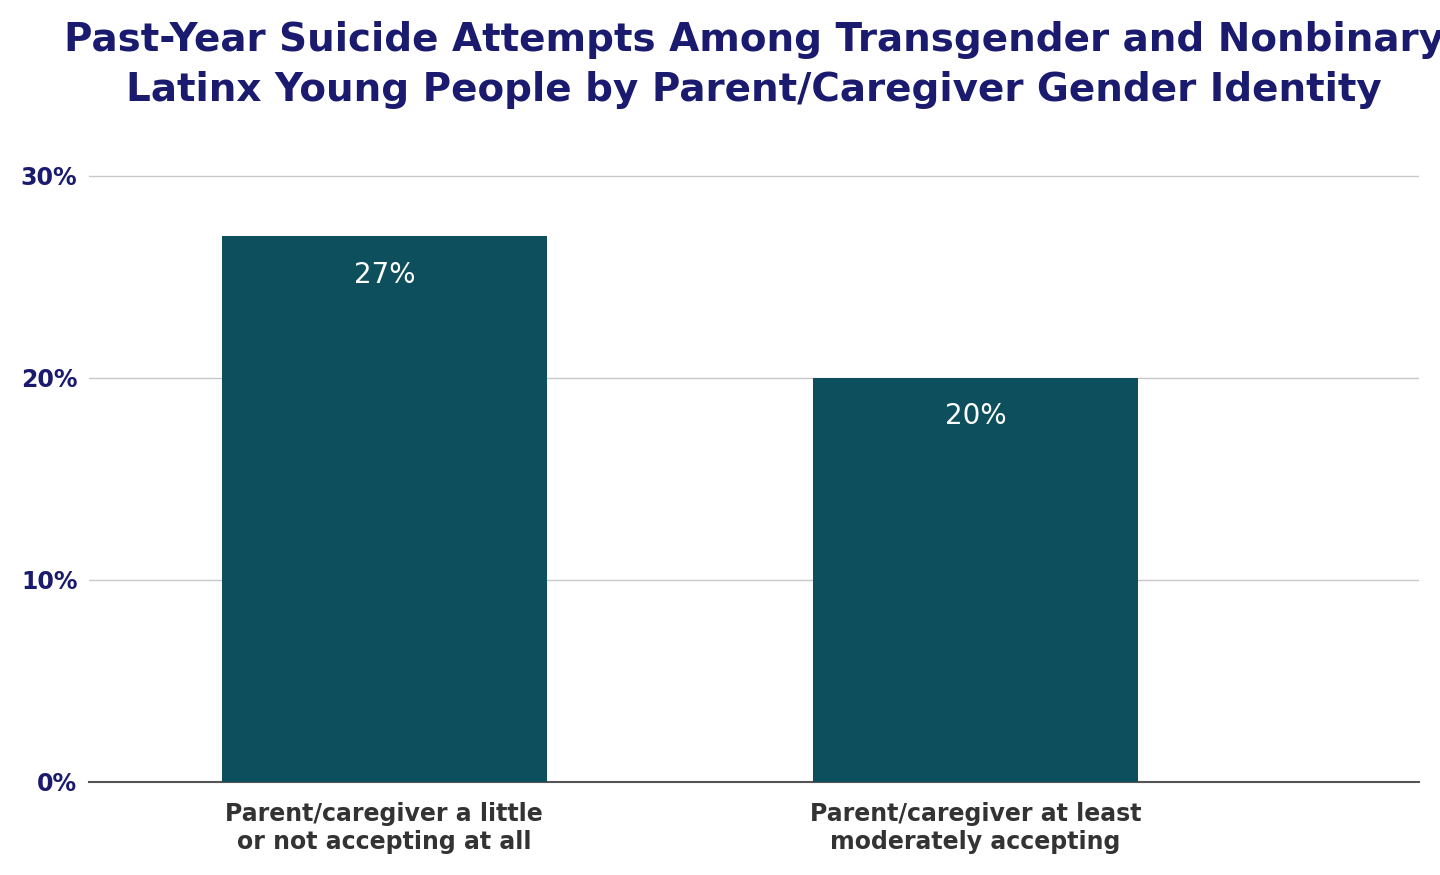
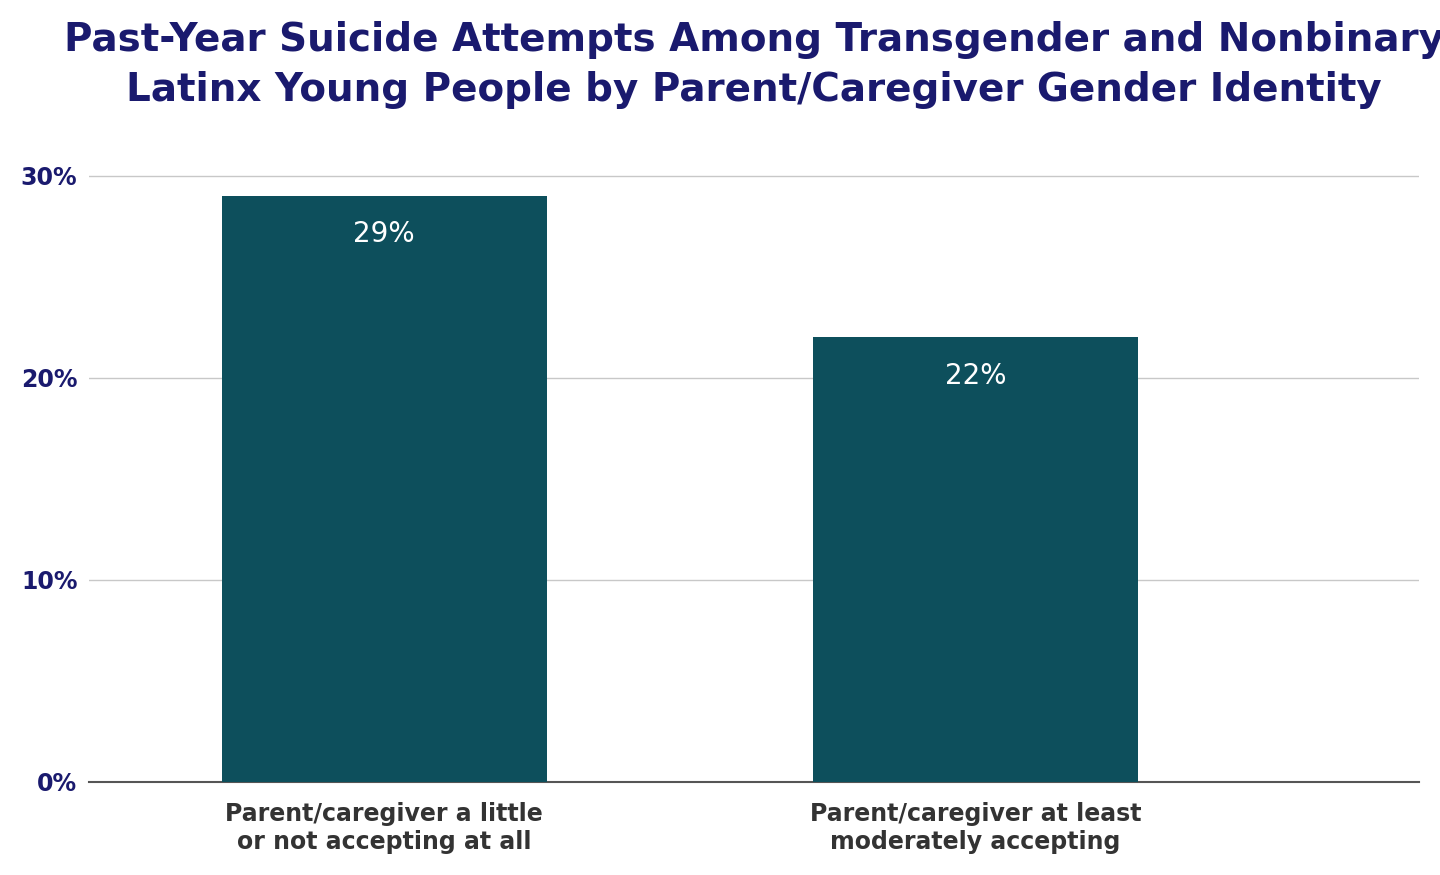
Parent/caregiver a little or not accepting at all: 27% -> 29%
Parent/caregiver at least moderately accepting: 20% -> 22%
